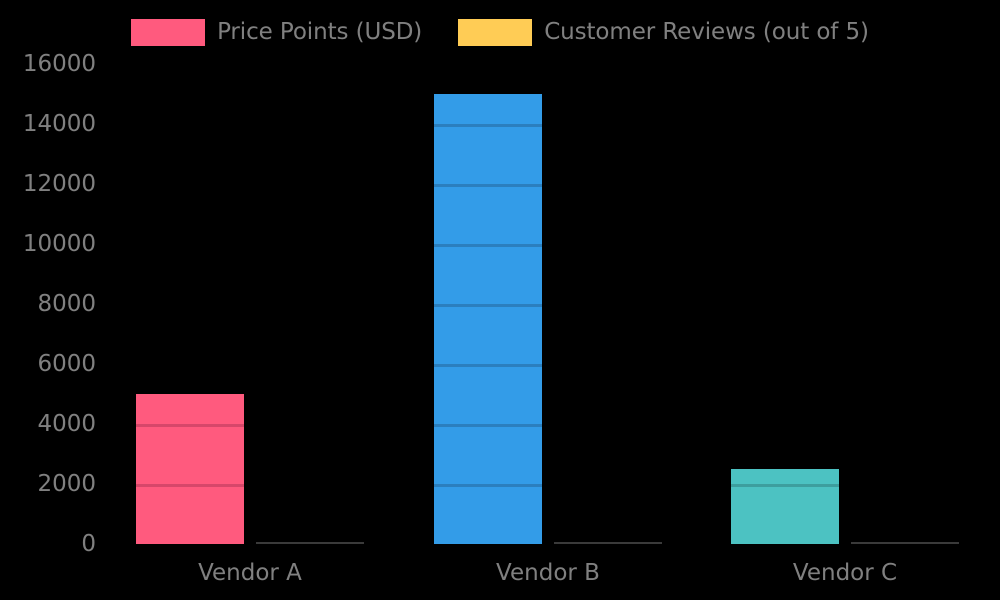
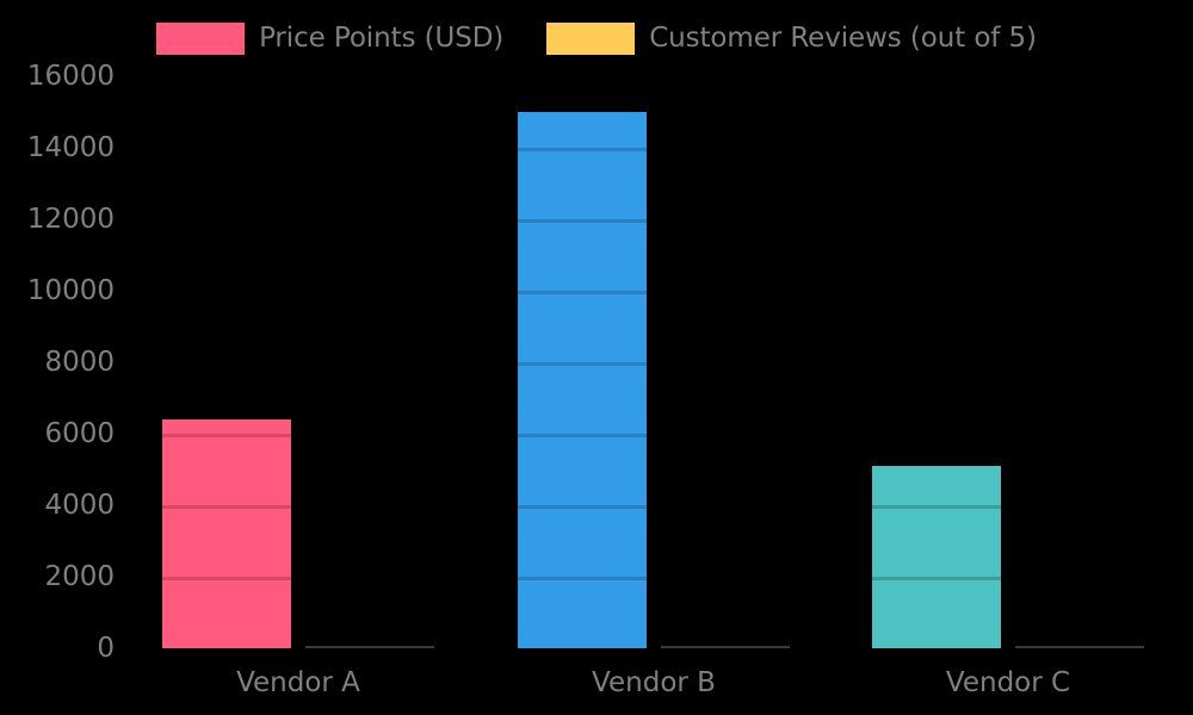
Price Points (USD)/Vendor A: 5000 -> 6400
Price Points (USD)/Vendor C: 2500 -> 5100
